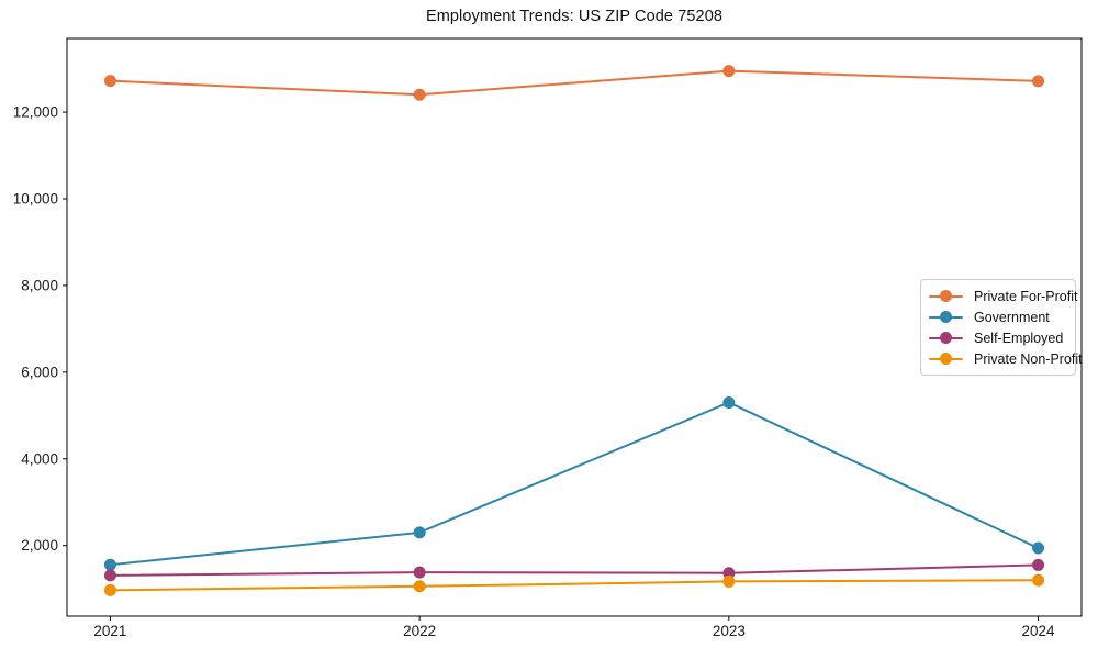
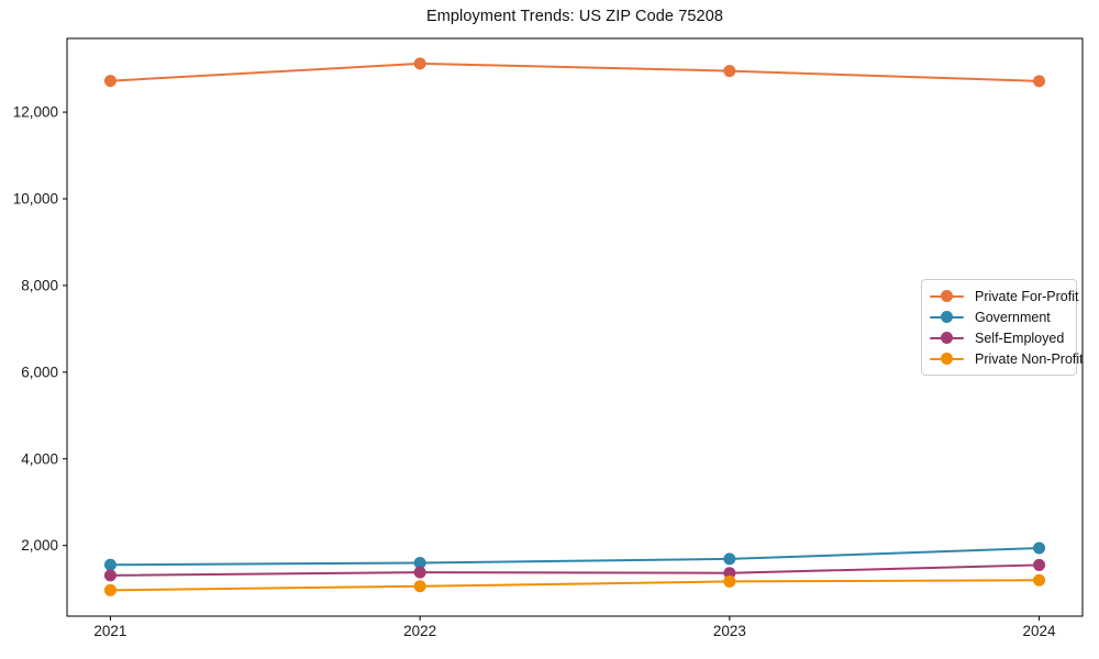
Private For-Profit/2022: 12400 -> 13100
Government/2022: 2300 -> 1600
Government/2023: 5300 -> 1700
